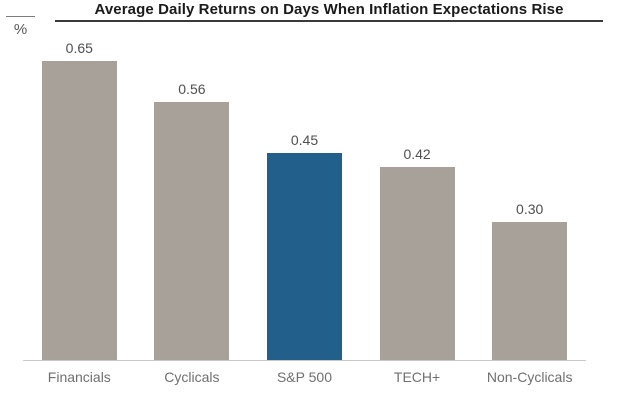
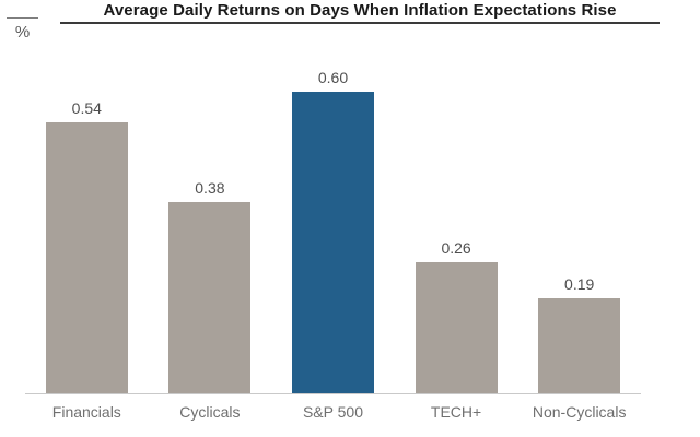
Financials: 0.65 -> 0.54
Cyclicals: 0.56 -> 0.38
S&P 500: 0.45 -> 0.60
TECH+: 0.42 -> 0.26
Non-Cyclicals: 0.30 -> 0.19
